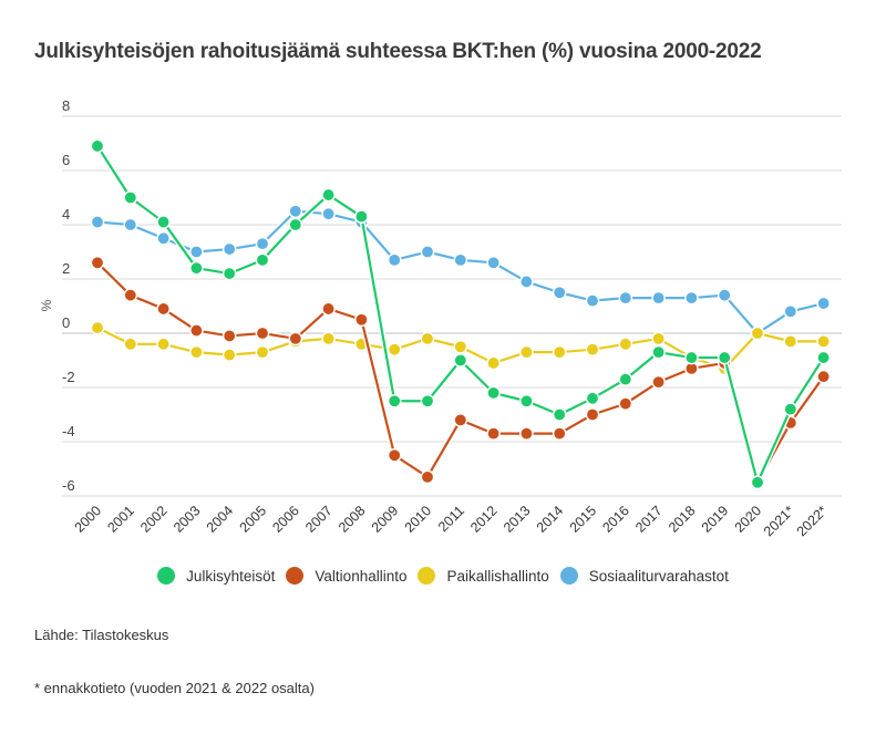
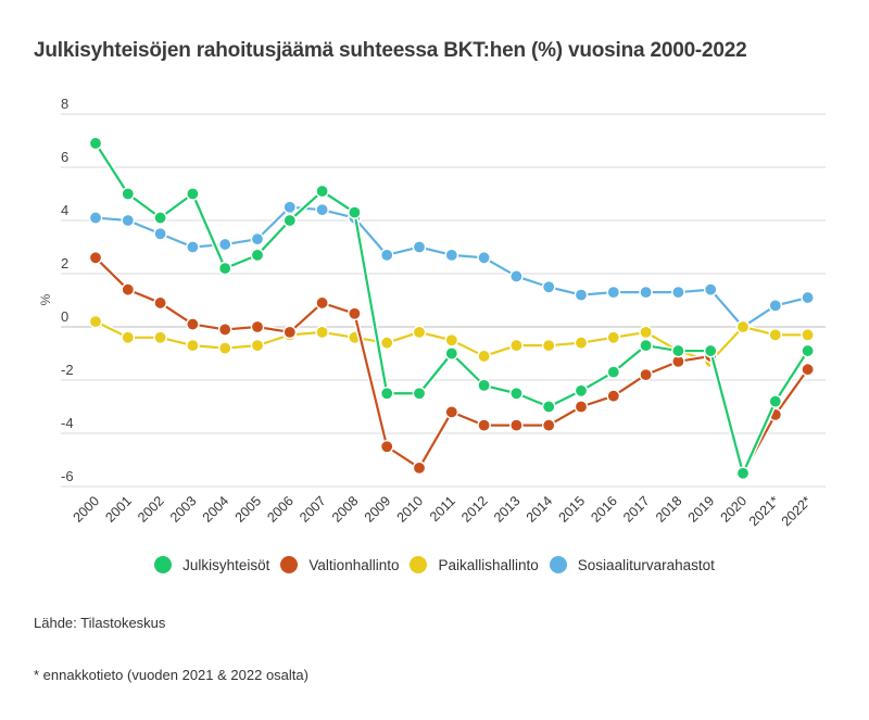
Julkisyhteisöt/2003: 2.4 -> 5.0
